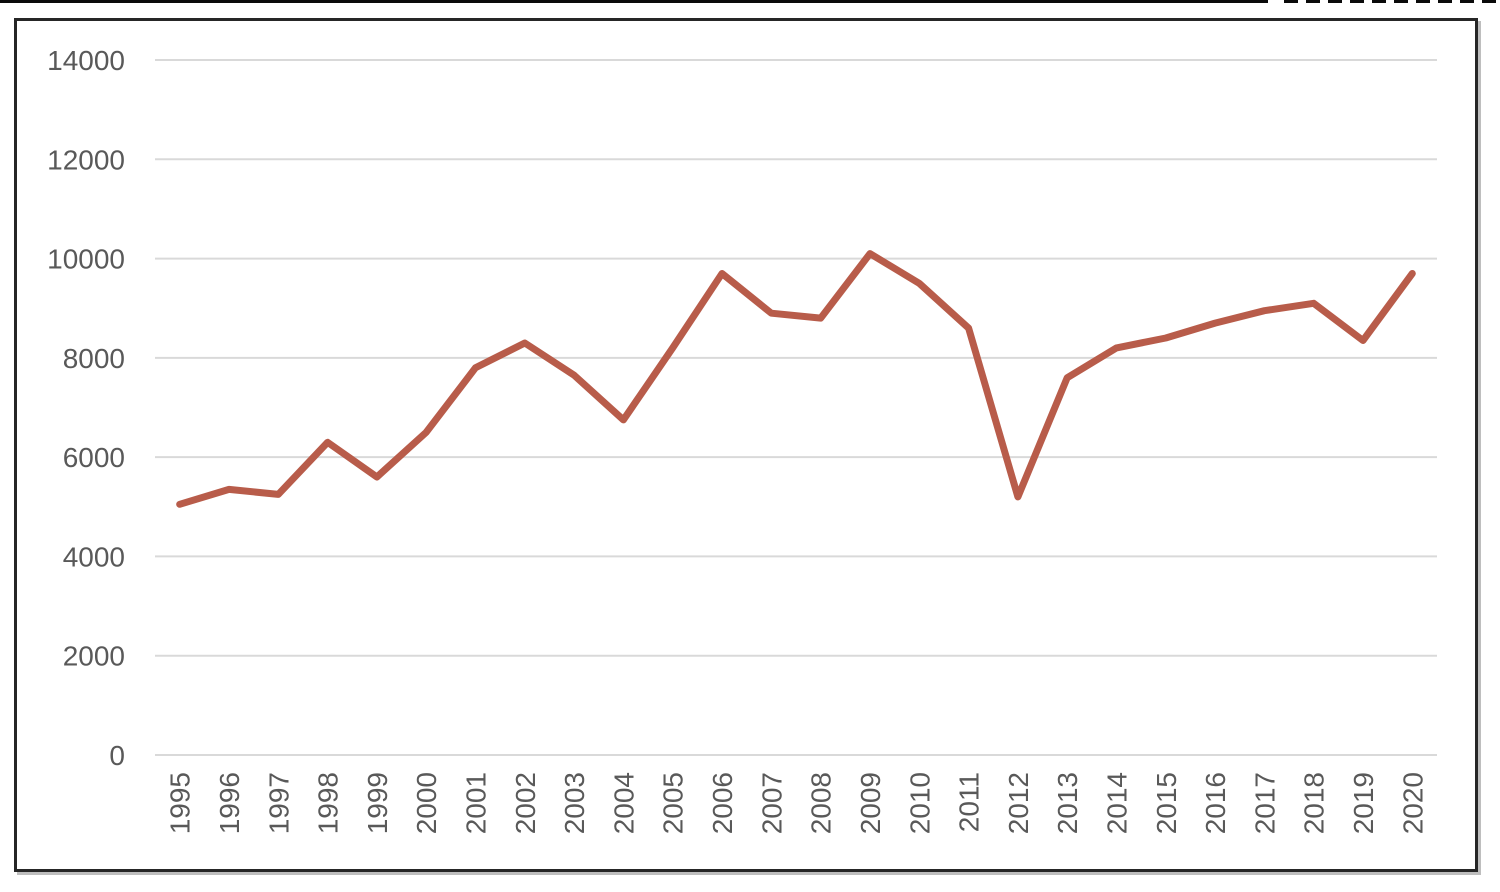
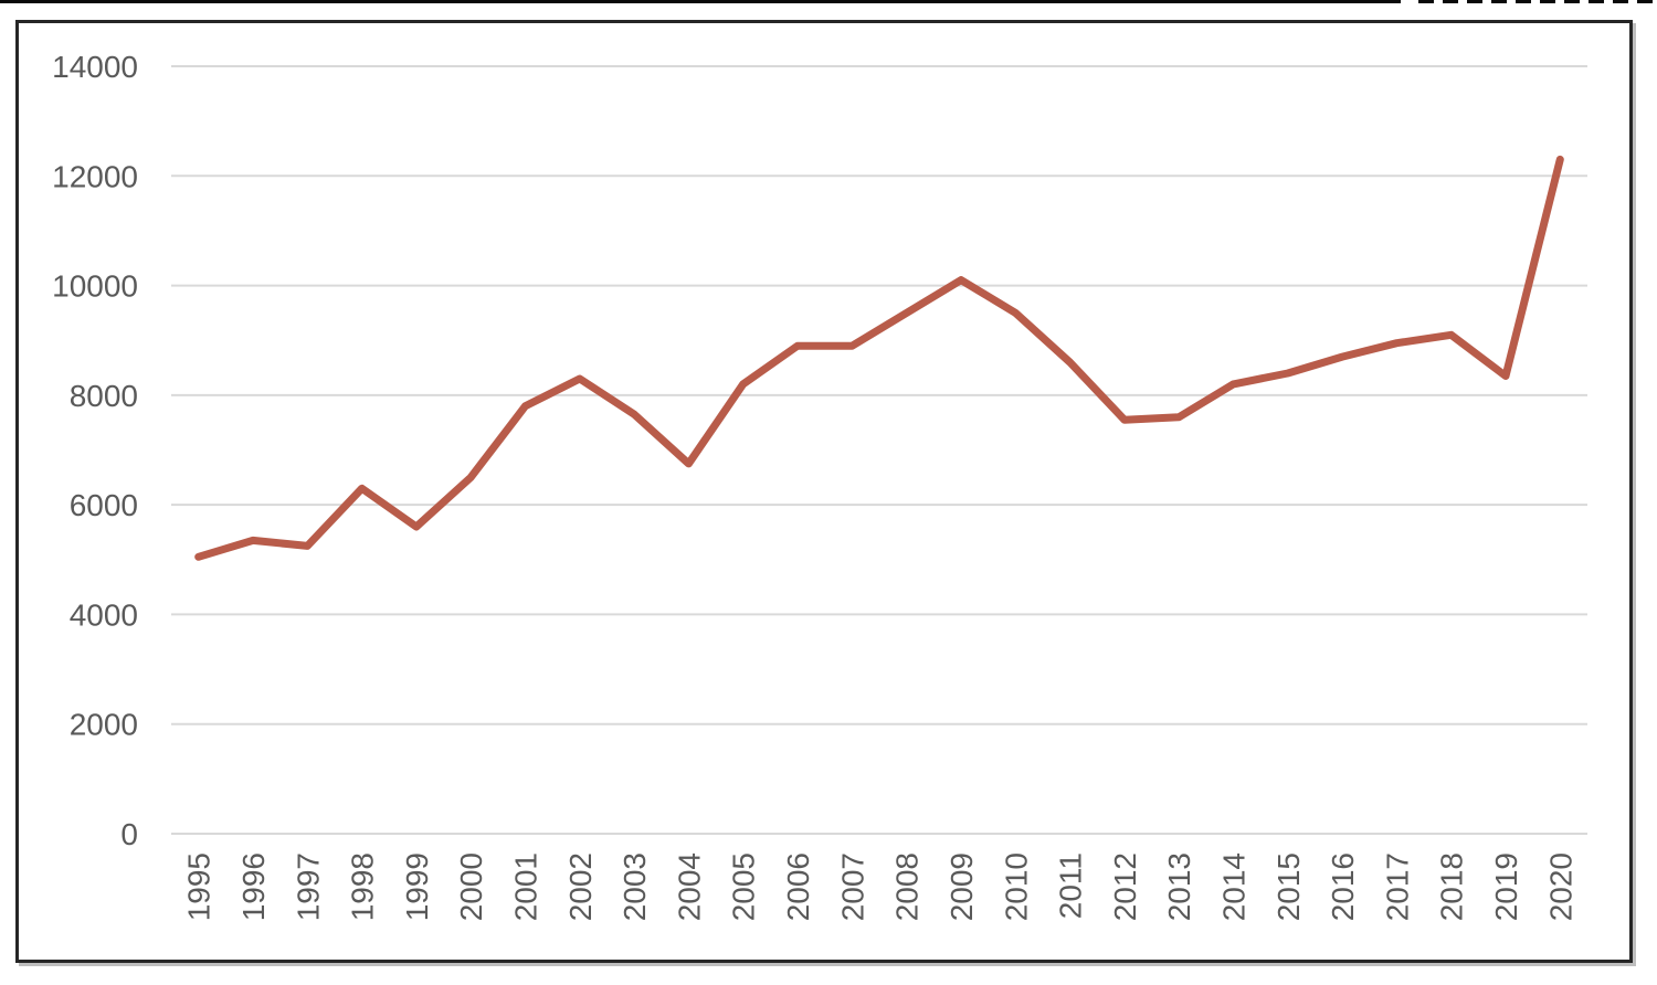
2006: 9700 -> 8900
2008: 8800 -> 9500
2012: 5200 -> 7600
2020: 9700 -> 12300
